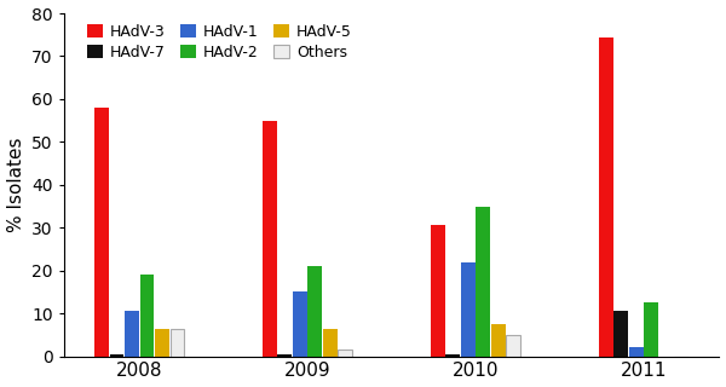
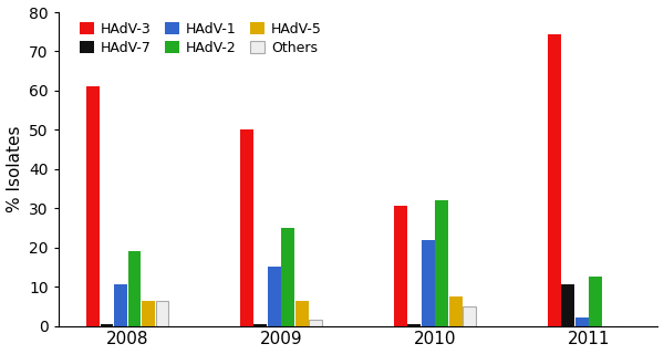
HAdV-3/2008: 58.0 -> 61.0
HAdV-3/2009: 55.0 -> 50.0
HAdV-2/2009: 21.0 -> 25.0
HAdV-2/2010: 35.0 -> 32.0
